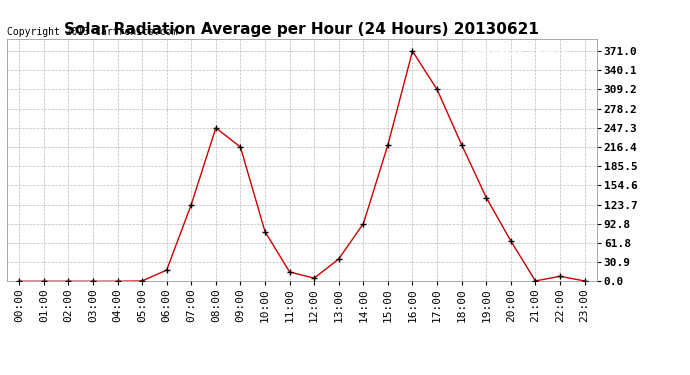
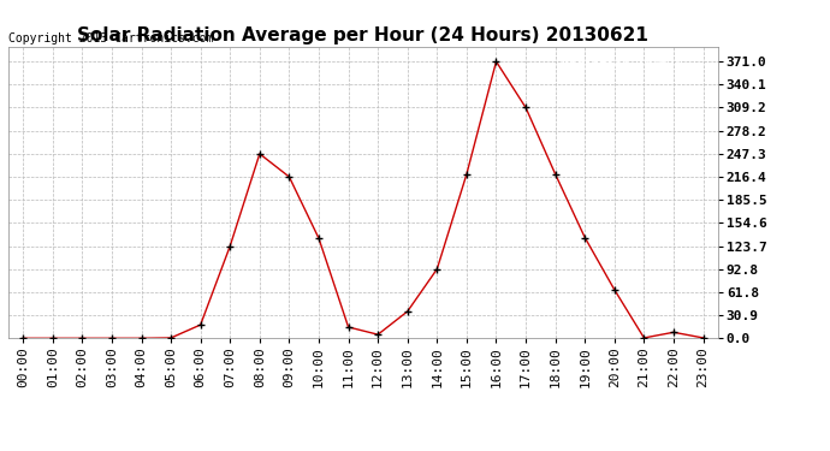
10:00: 80 -> 134
